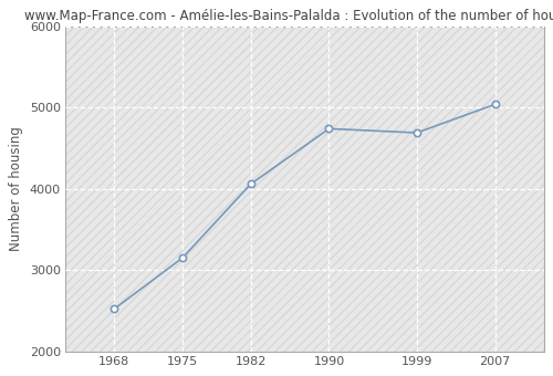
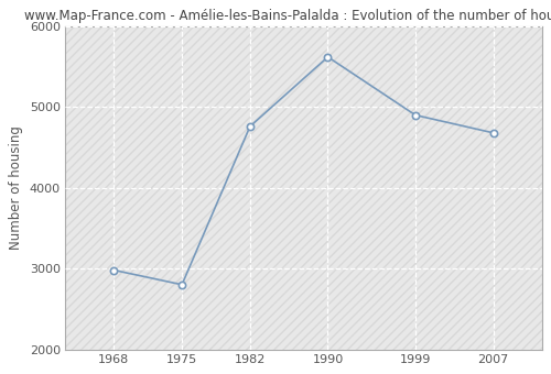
1968: 2520 -> 2980
1975: 3150 -> 2800
1982: 4060 -> 4760
1990: 4740 -> 5620
1999: 4690 -> 4900
2007: 5040 -> 4680
